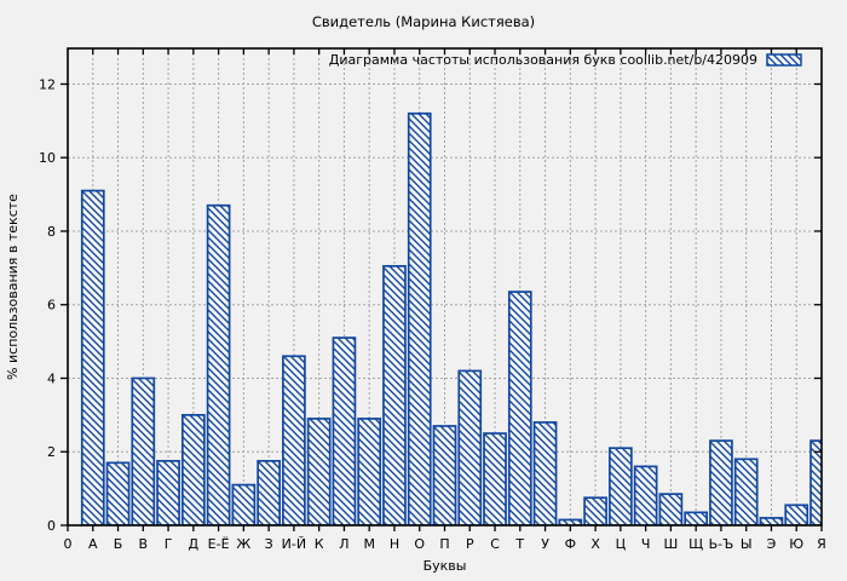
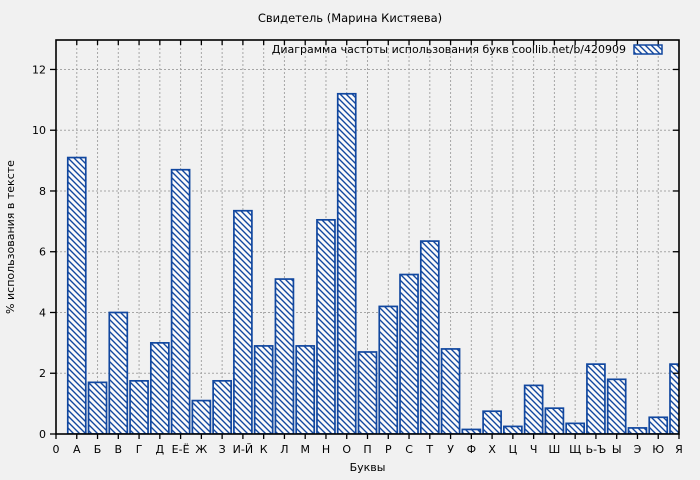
И-Й: 4.6 -> 7.3
С: 2.5 -> 5.2
Ц: 2.1 -> 0.2
